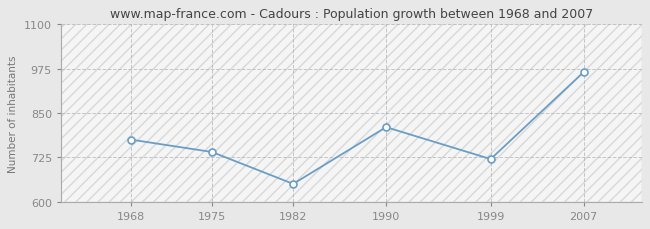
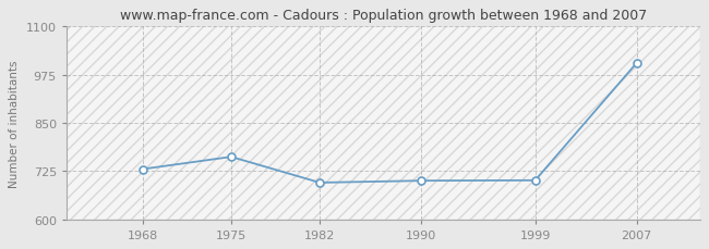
1968: 775 -> 730
1975: 740 -> 762
1982: 650 -> 695
1990: 810 -> 700
1999: 720 -> 701
2007: 965 -> 1005
